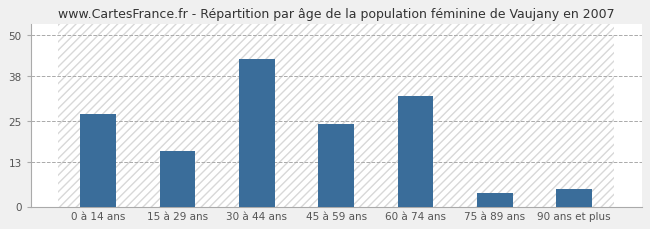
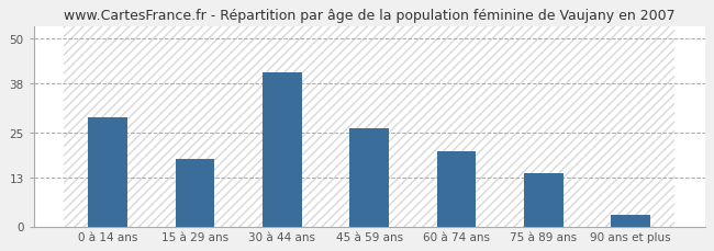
0 à 14 ans: 27 -> 29
15 à 29 ans: 16 -> 18
30 à 44 ans: 43 -> 41
45 à 59 ans: 24 -> 26
60 à 74 ans: 32 -> 20
75 à 89 ans: 4 -> 14
90 ans et plus: 5 -> 3
